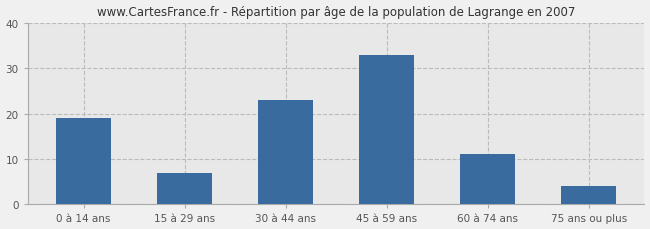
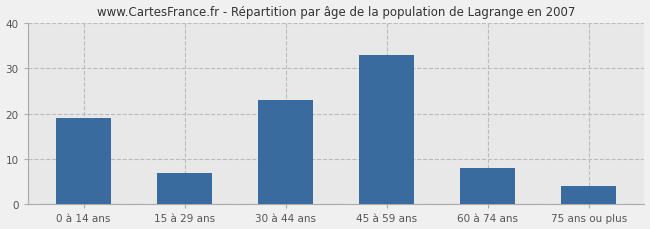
60 à 74 ans: 11 -> 8
